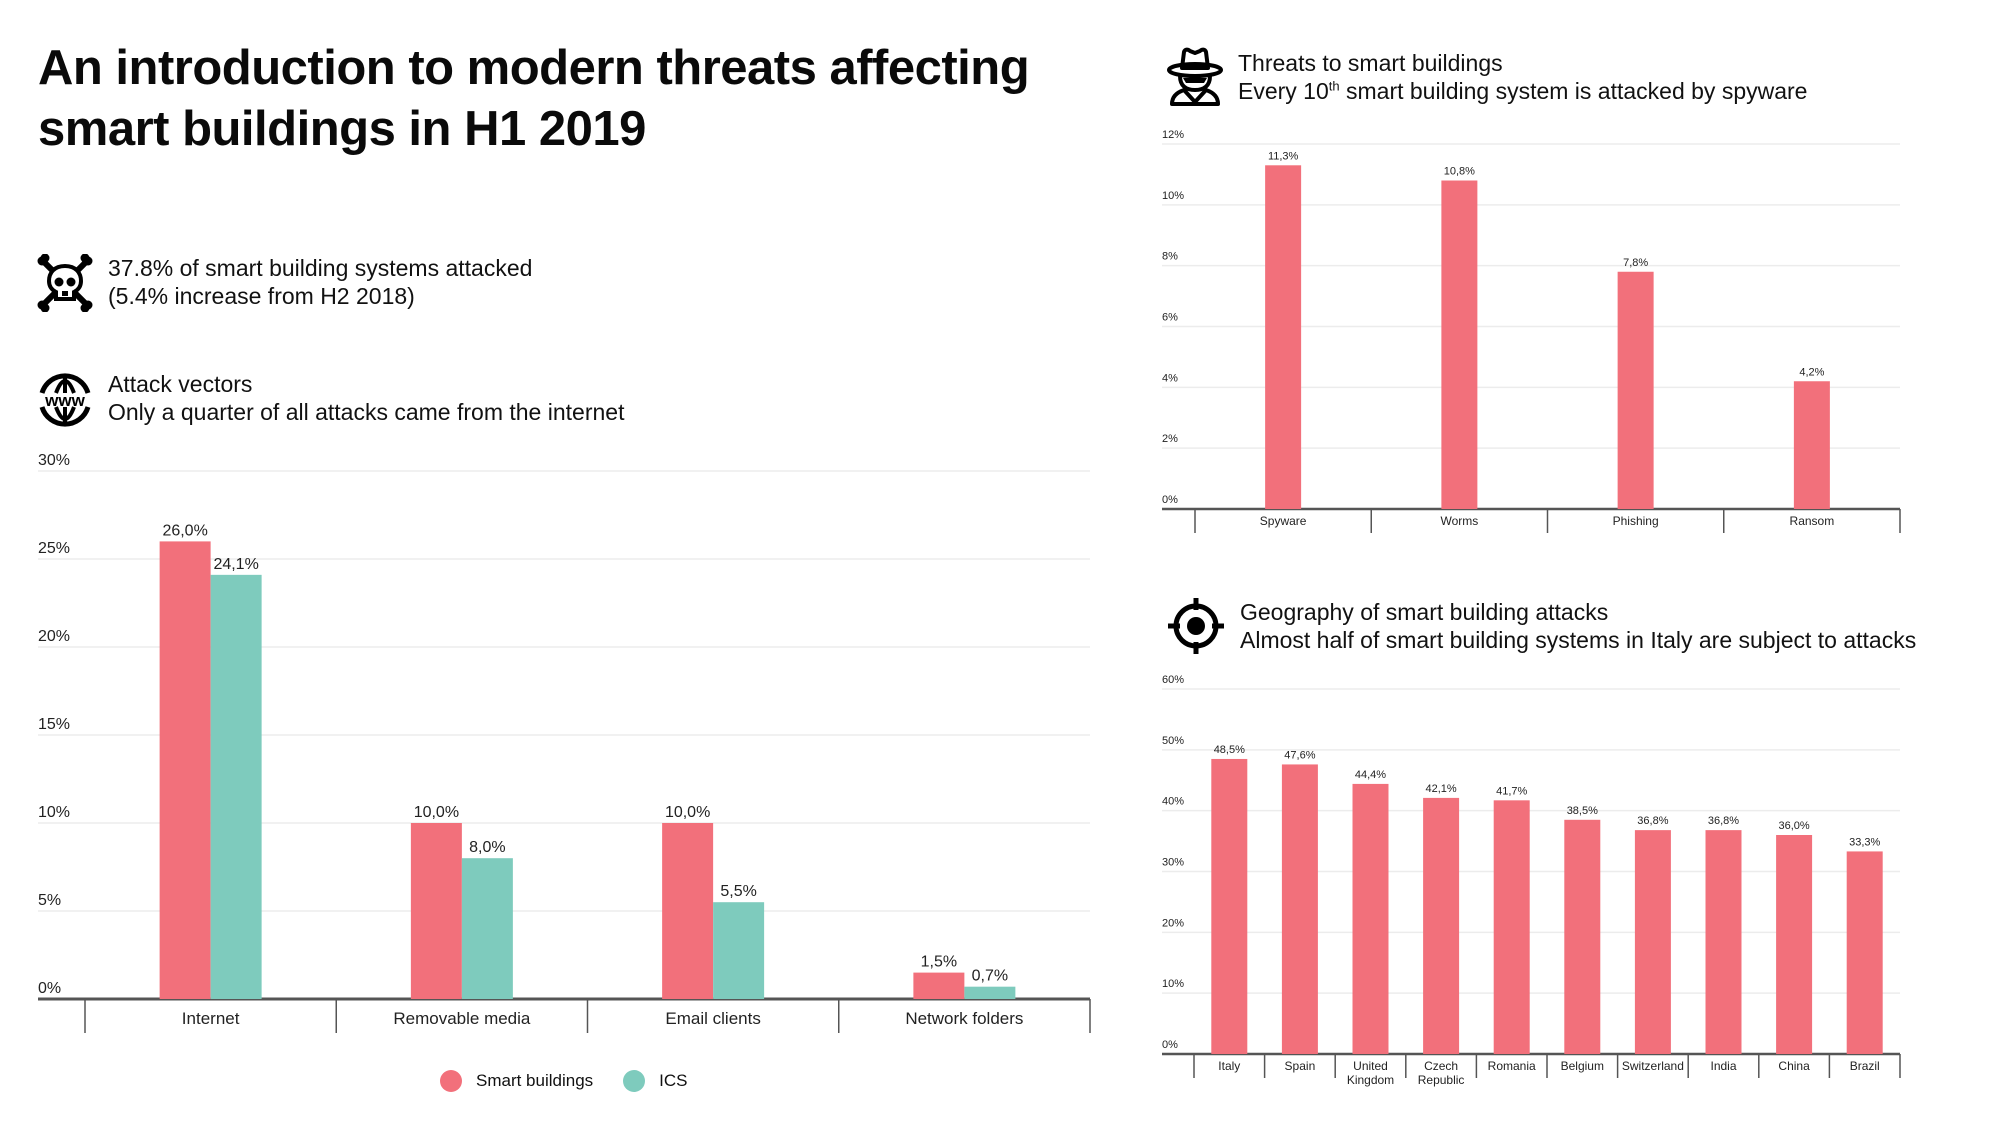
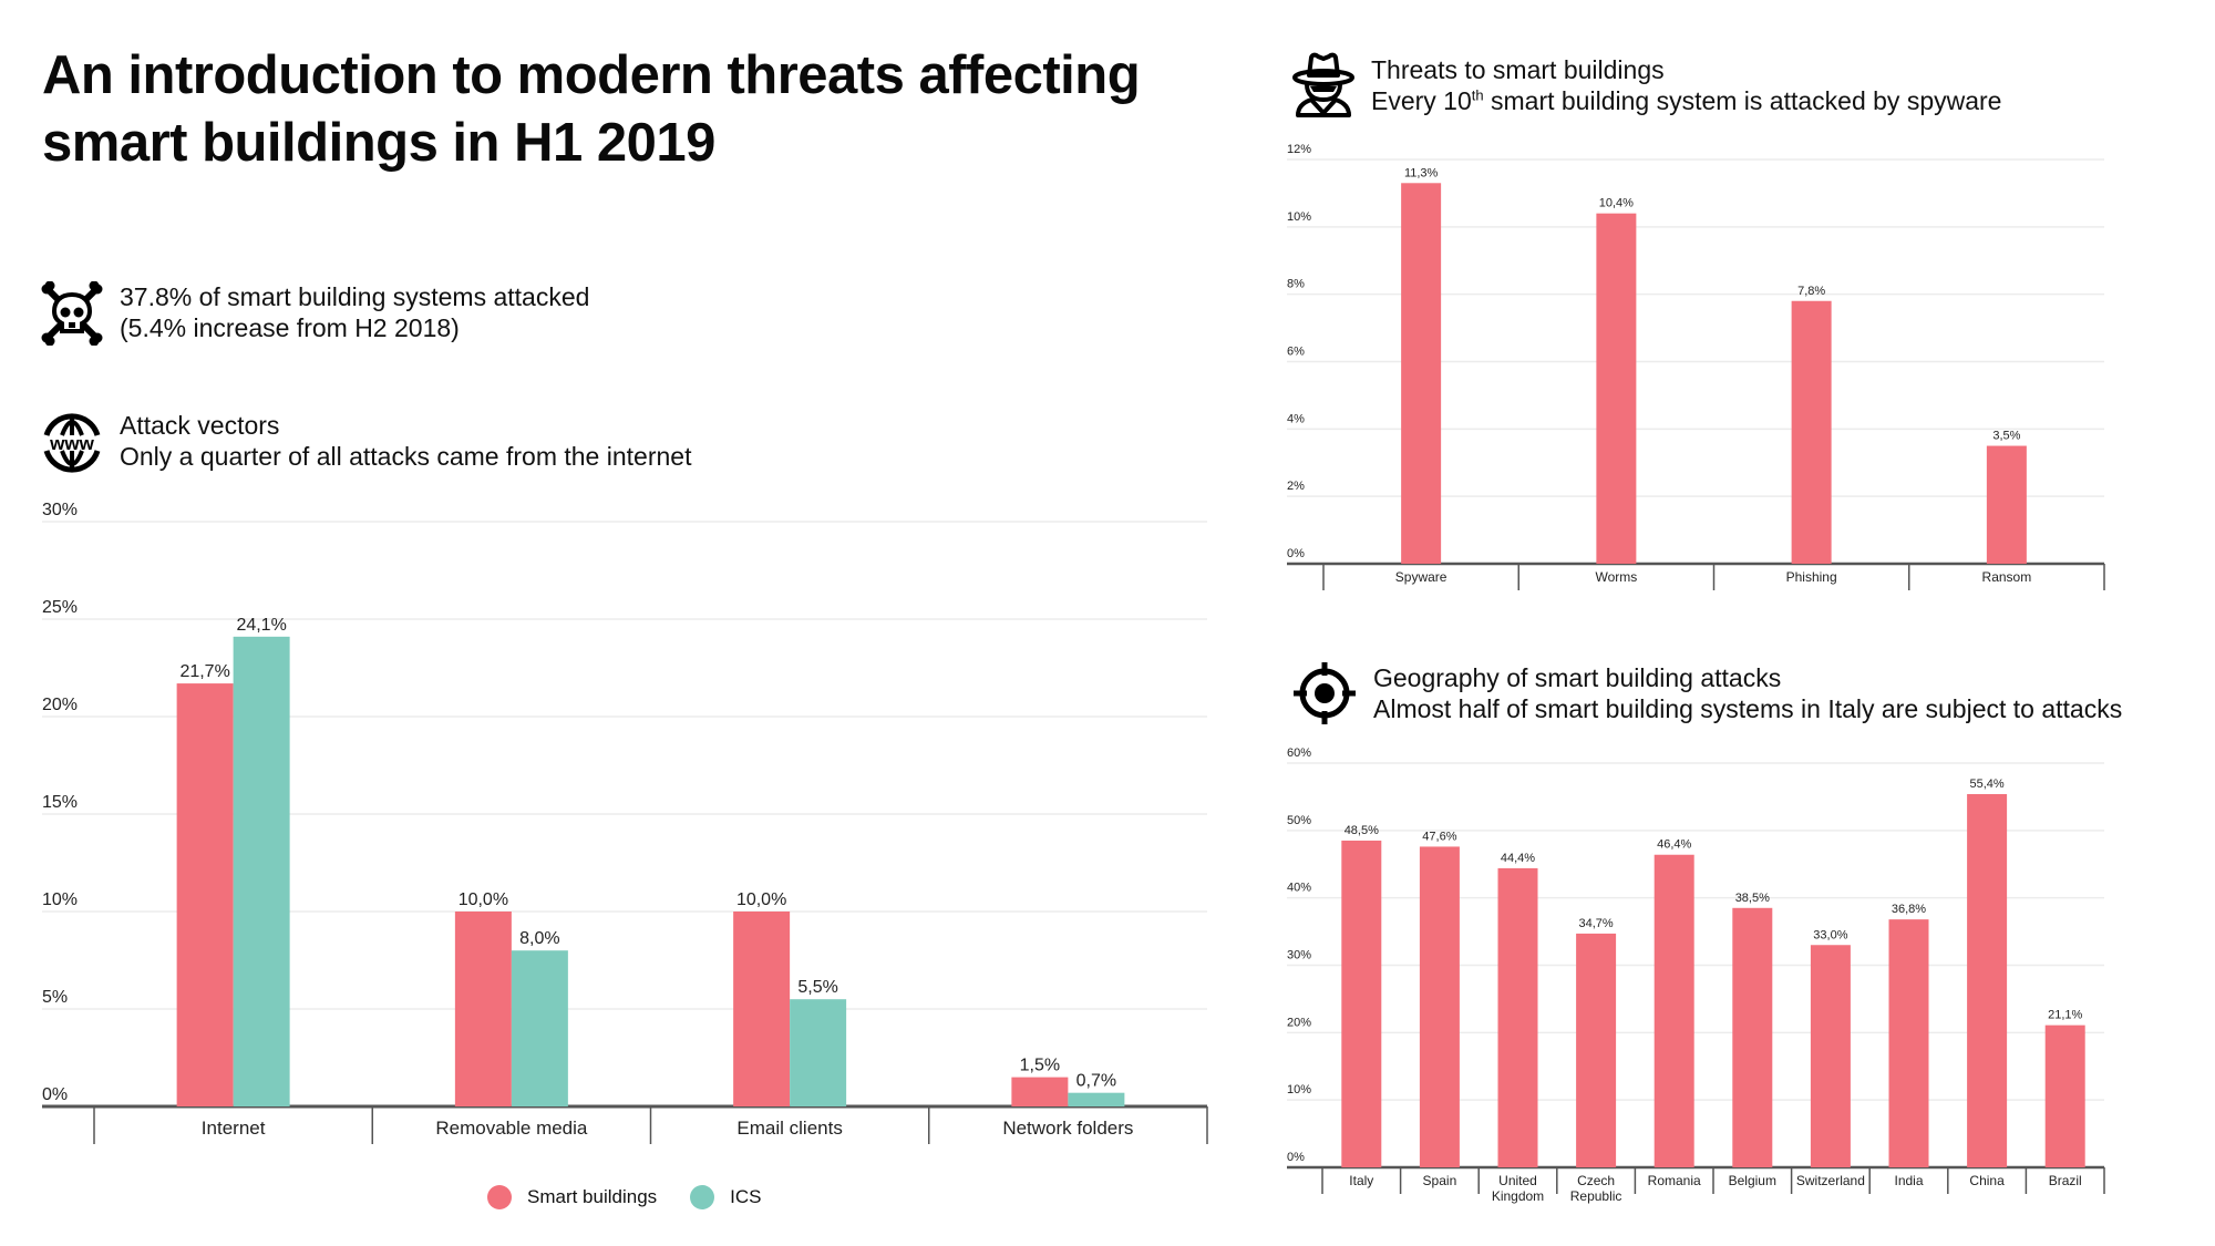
Attack vectors/Smart buildings/Internet: 26,0% -> 21,7%
Threats to smart buildings/Worms: 10,8% -> 10,4%
Threats to smart buildings/Ransom: 4,2% -> 3,5%
Geography of smart building attacks/Czech Republic: 42,1% -> 34,7%
Geography of smart building attacks/Romania: 41,7% -> 46,4%
Geography of smart building attacks/Switzerland: 36,8% -> 33,0%
Geography of smart building attacks/China: 36,0% -> 55,4%
Geography of smart building attacks/Brazil: 33,3% -> 21,1%
